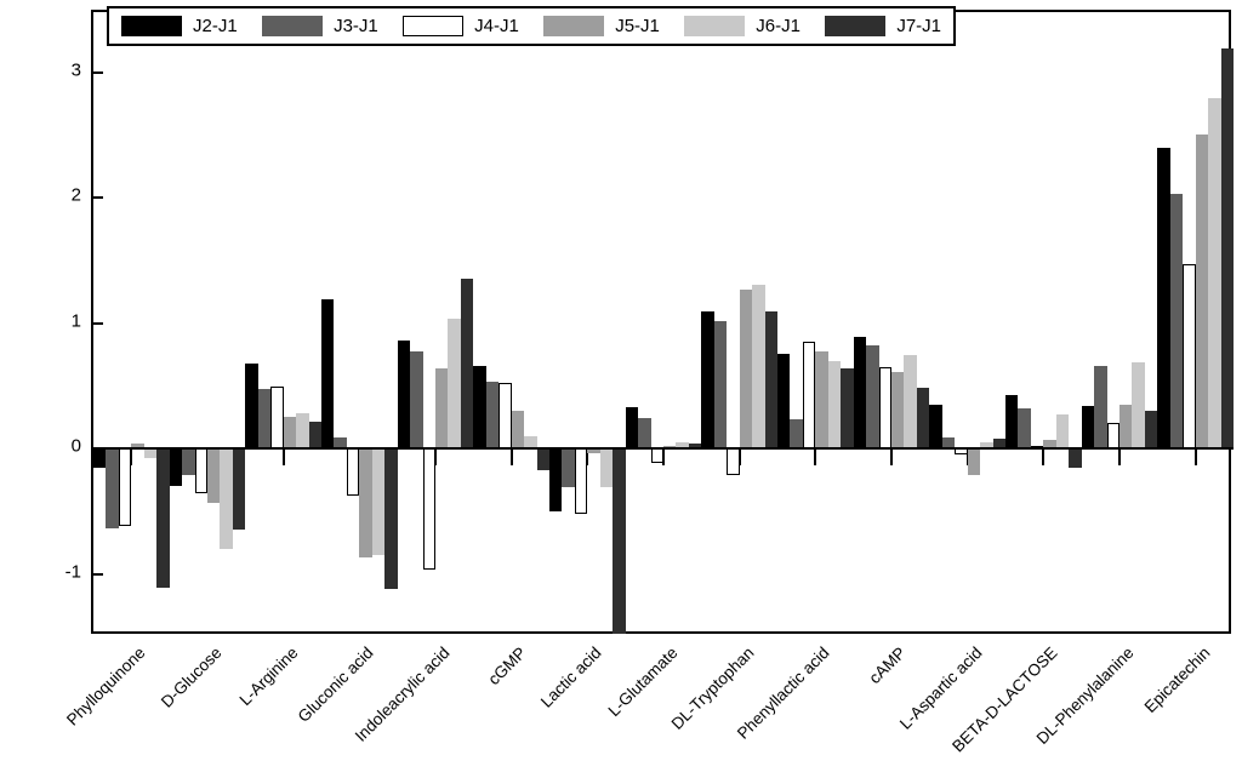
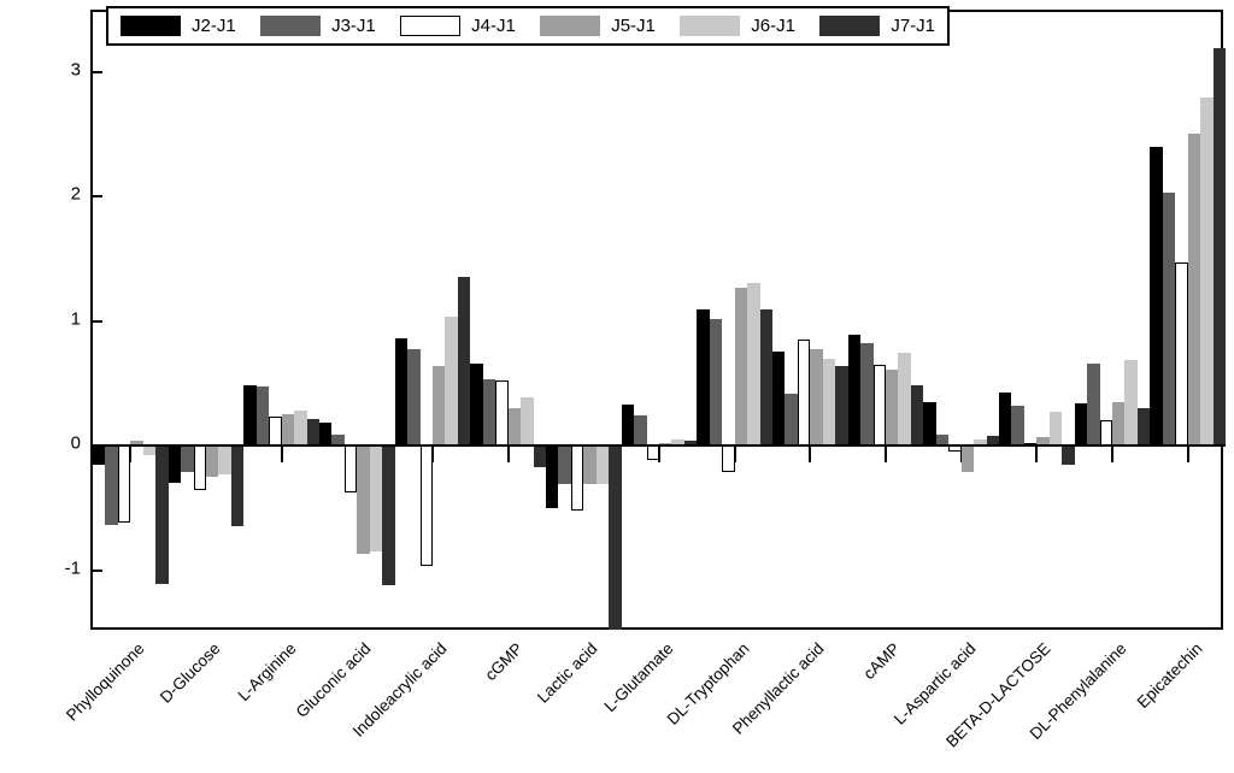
J5-J1/D-Glucose: -0.43 -> -0.25
J6-J1/D-Glucose: -0.80 -> -0.23
J2-J1/L-Arginine: 0.68 -> 0.48
J4-J1/L-Arginine: 0.49 -> 0.23
J2-J1/Gluconic acid: 1.19 -> 0.18
J6-J1/cGMP: 0.10 -> 0.39
J5-J1/Lactic acid: -0.04 -> -0.31
J3-J1/Phenyllactic acid: 0.23 -> 0.42
